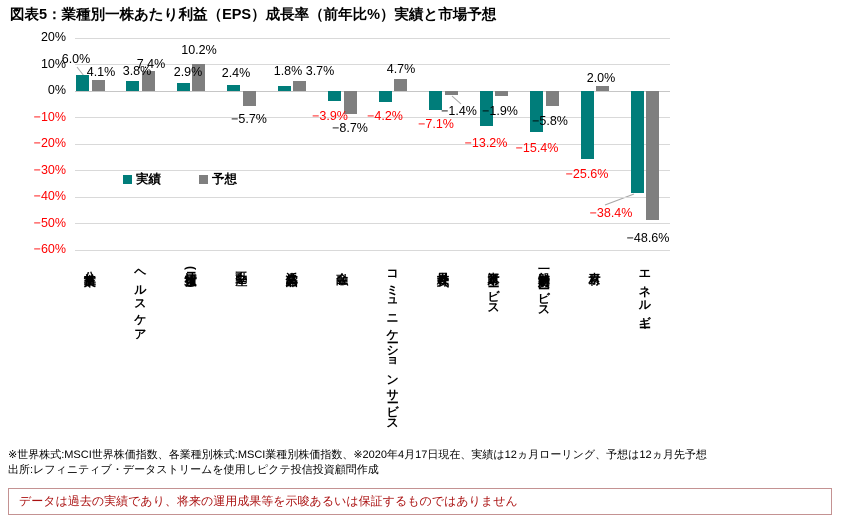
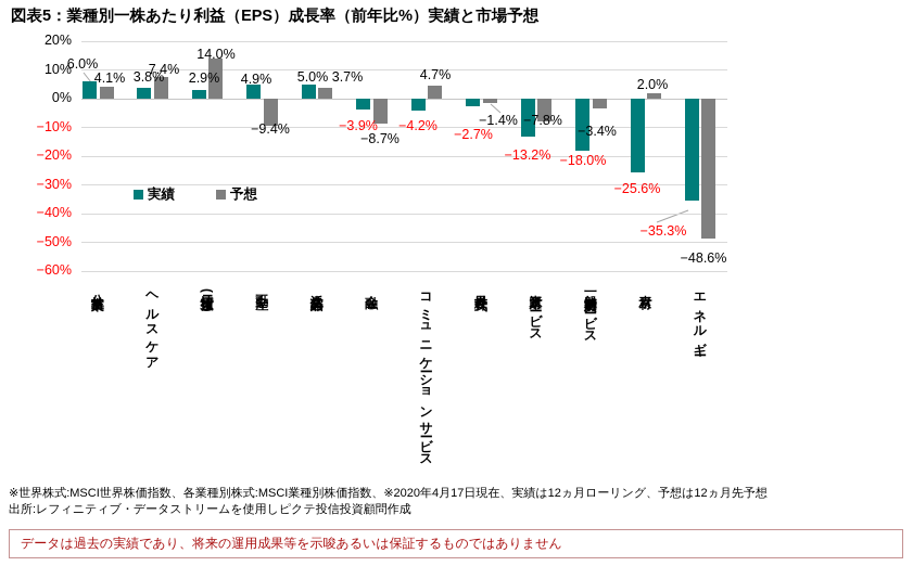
予想/情報技術(IT): 10.2% -> 14.0%
実績/不動産: 2.4% -> 4.9%
予想/不動産: −5.7% -> −9.4%
実績/生活必需品: 1.8% -> 5.0%
実績/世界株式: −7.1% -> −2.7%
予想/資本財サービス: −1.9% -> −7.8%
実績/一般消費財サービス: −15.4% -> −18.0%
予想/一般消費財サービス: −5.8% -> −3.4%
実績/エネルギー: −38.4% -> −35.3%
